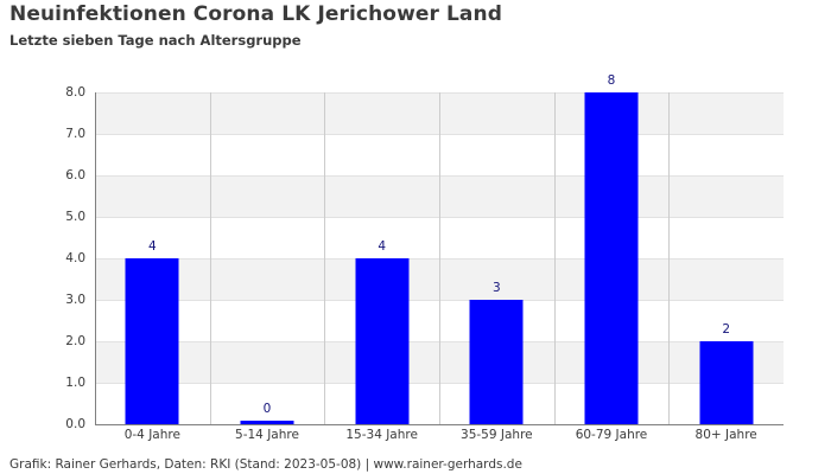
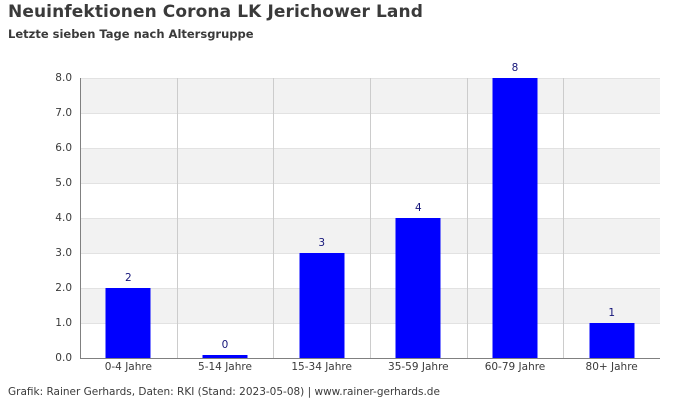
0-4 Jahre: 4 -> 2
15-34 Jahre: 4 -> 3
35-59 Jahre: 3 -> 4
80+ Jahre: 2 -> 1
